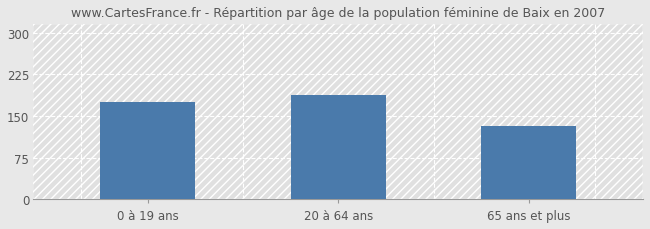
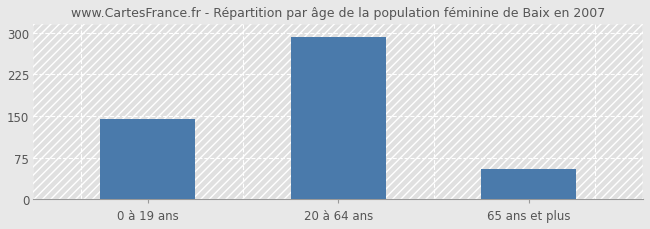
0 à 19 ans: 176 -> 145
20 à 64 ans: 188 -> 293
65 ans et plus: 132 -> 55
